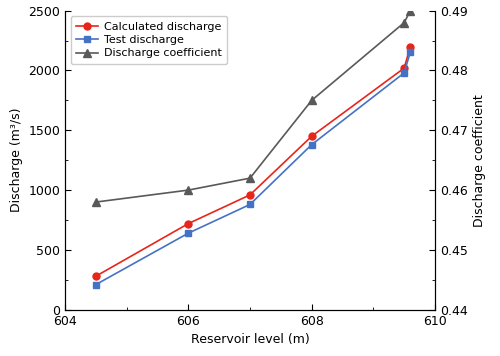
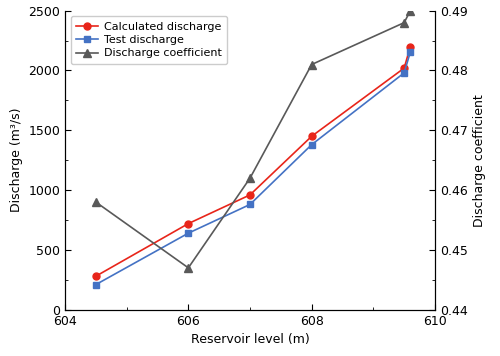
Discharge coefficient/606: 0.460 -> 0.447
Discharge coefficient/608: 0.475 -> 0.481
